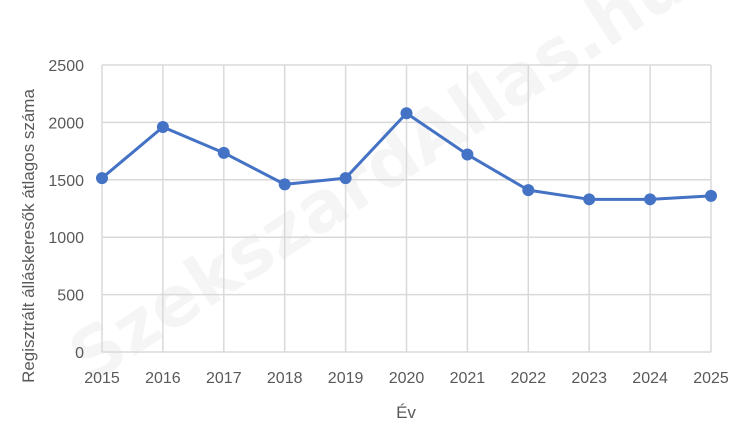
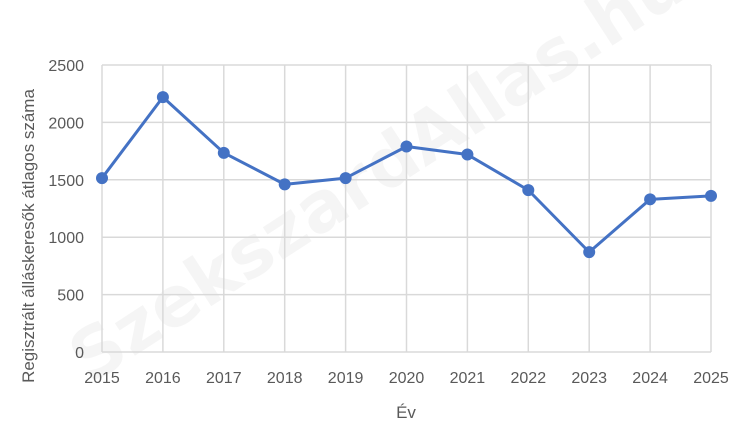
2016: 1960 -> 2220
2020: 2080 -> 1790
2023: 1330 -> 870
